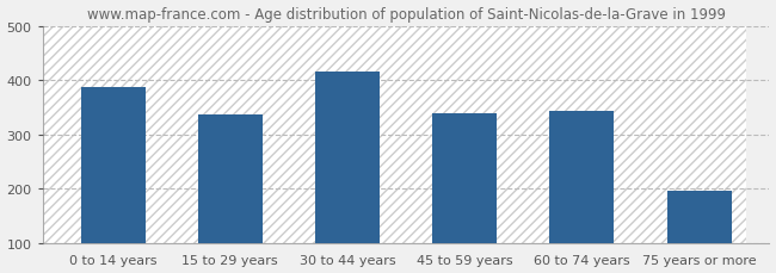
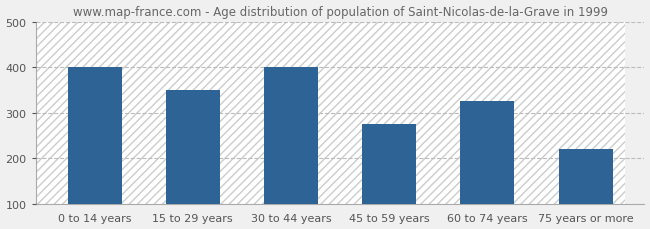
0 to 14 years: 388 -> 400
15 to 29 years: 336 -> 350
30 to 44 years: 416 -> 400
45 to 59 years: 338 -> 275
60 to 74 years: 344 -> 325
75 years or more: 196 -> 220
